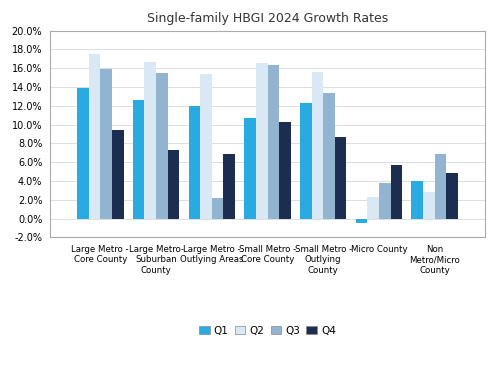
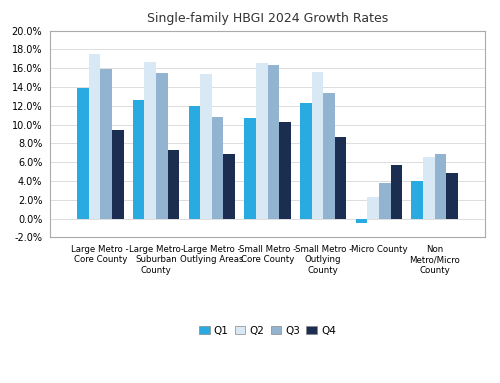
Q3/Large Metro - Outlying Areas: 2.2% -> 10.8%
Q2/Non Metro/Micro County: 2.8% -> 6.6%
